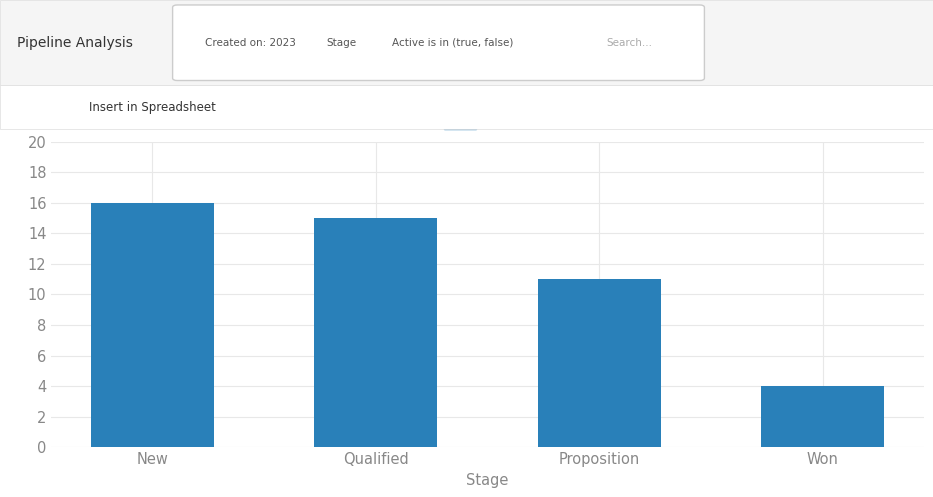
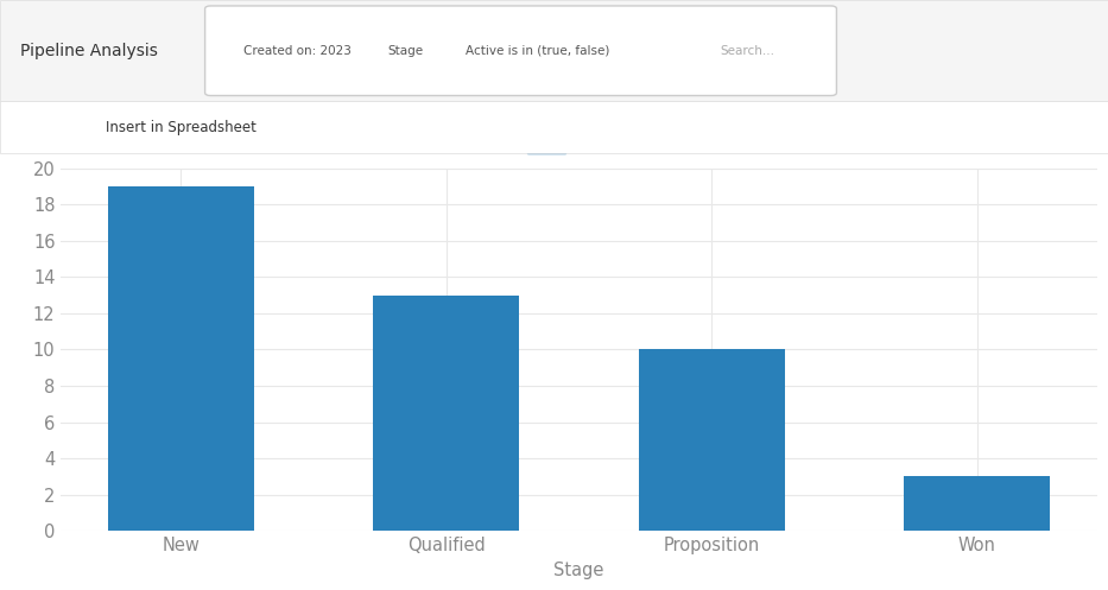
New: 16 -> 19
Qualified: 15 -> 13
Proposition: 11 -> 10
Won: 4 -> 3
